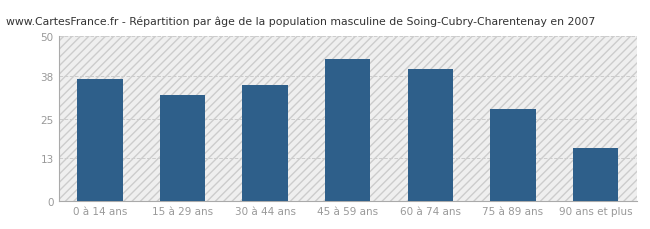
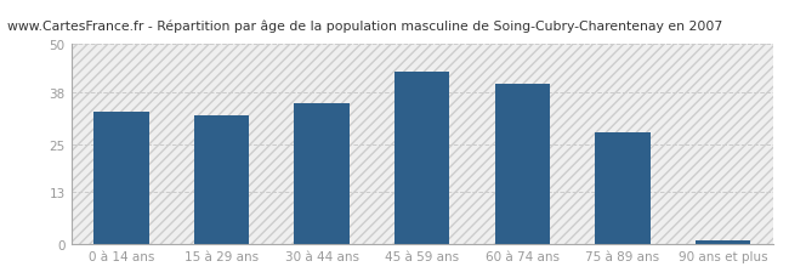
0 à 14 ans: 37 -> 33
90 ans et plus: 16 -> 1
